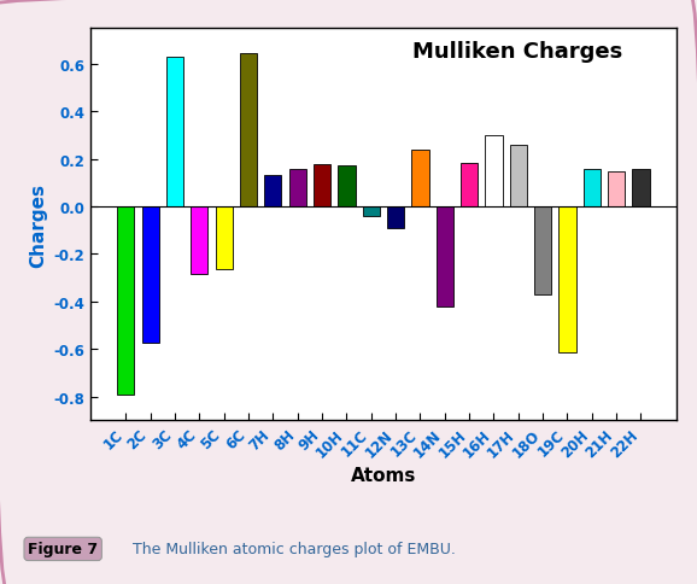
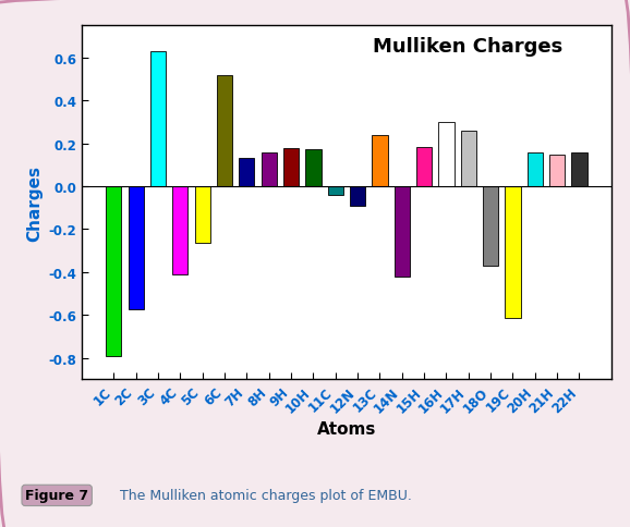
4C: -0.28 -> -0.41
6C: 0.65 -> 0.52
